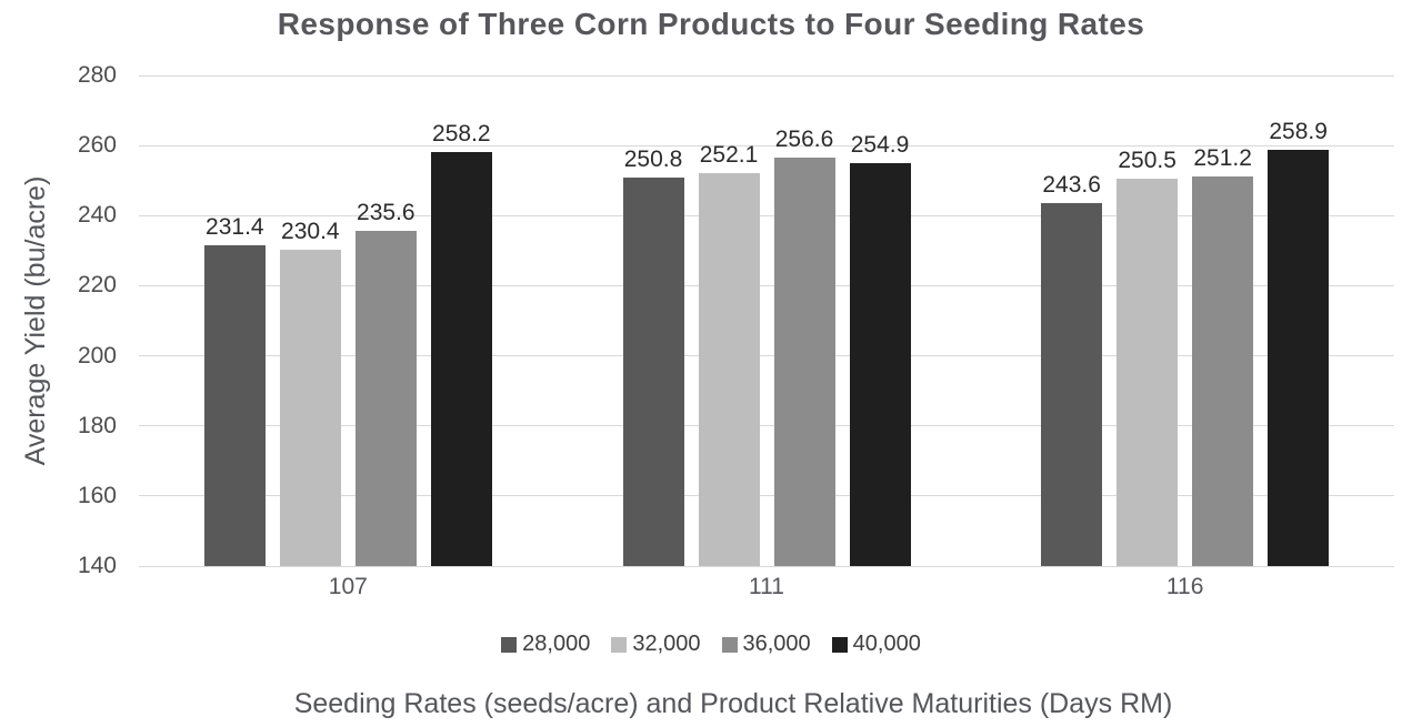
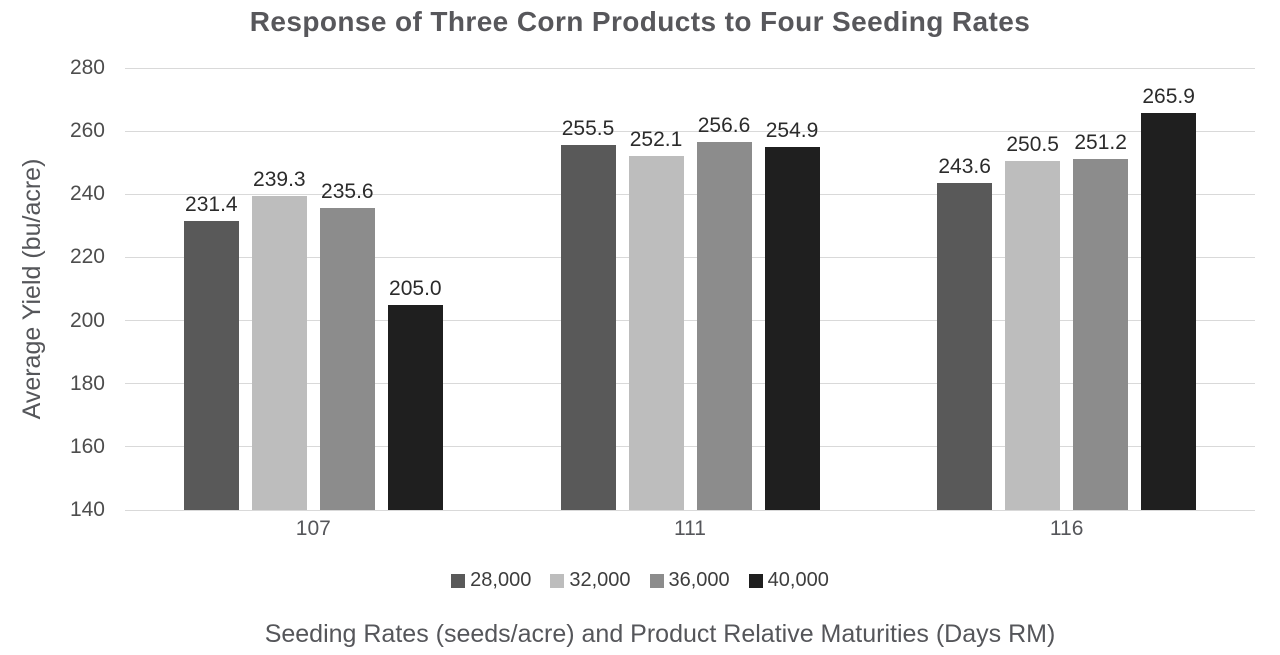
32,000/107: 230.4 -> 239.3
40,000/107: 258.2 -> 205.0
28,000/111: 250.8 -> 255.5
40,000/116: 258.9 -> 265.9
